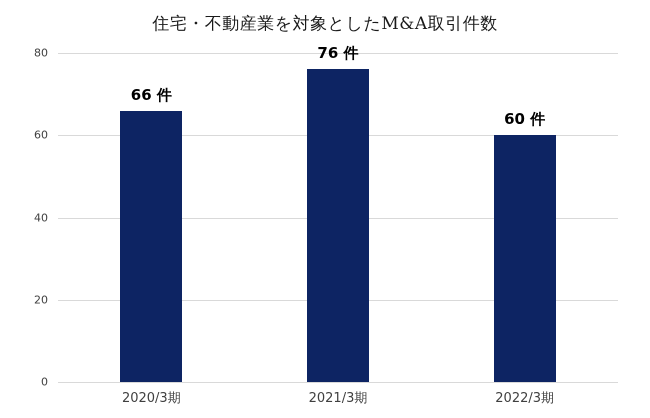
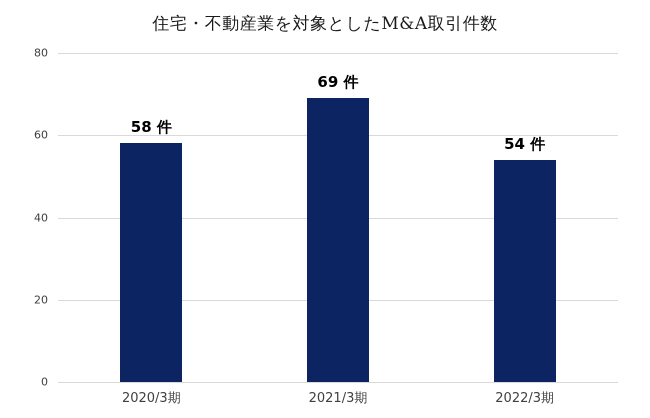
2020/3期: 66 -> 58
2021/3期: 76 -> 69
2022/3期: 60 -> 54
